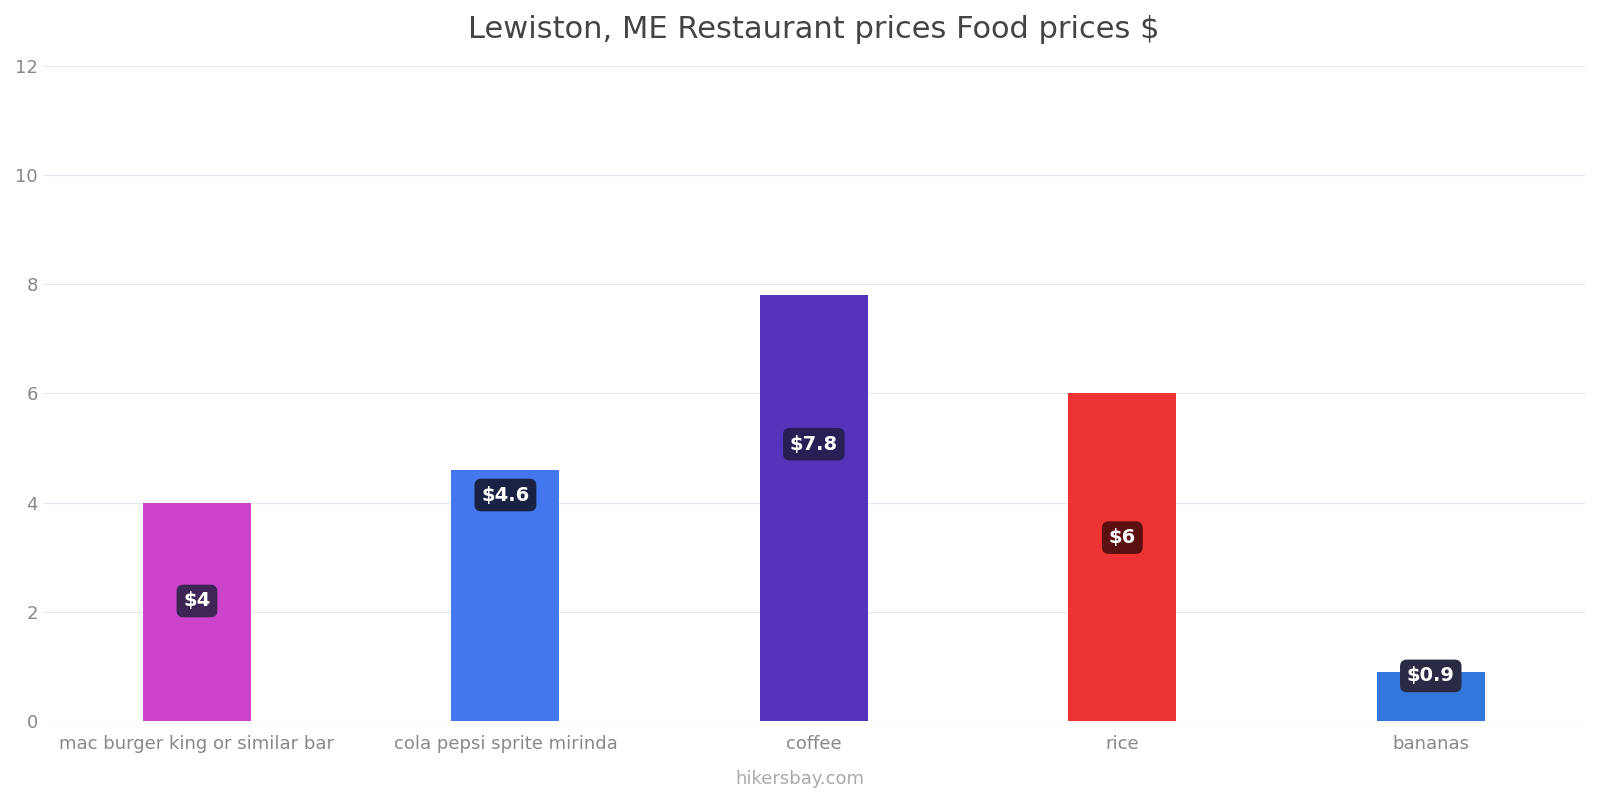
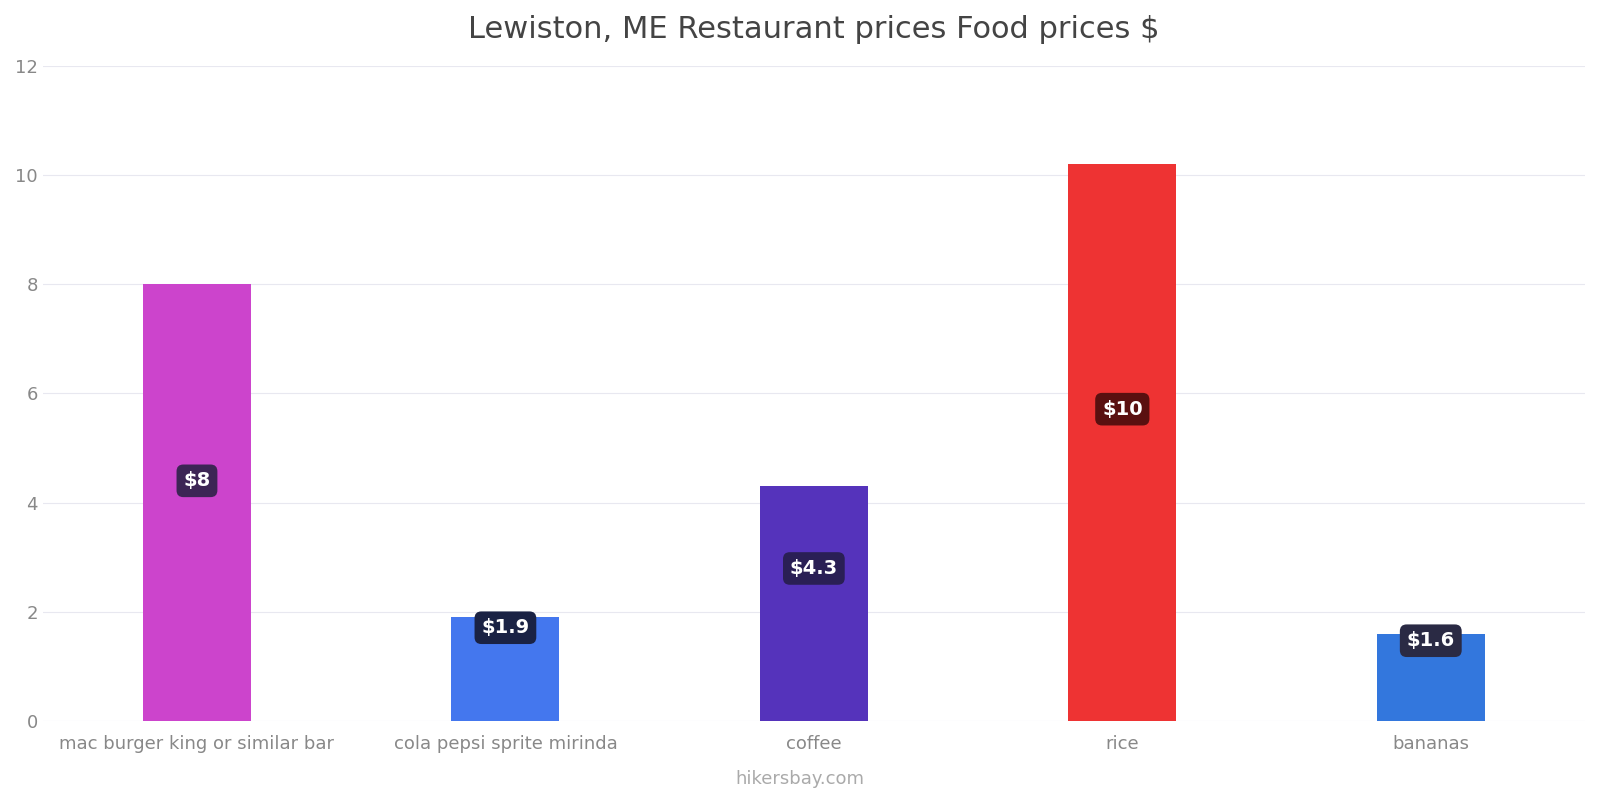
mac burger king or similar bar: $4 -> $8
cola pepsi sprite mirinda: $4.6 -> $1.9
coffee: $7.8 -> $4.3
rice: $6 -> $10
bananas: $0.9 -> $1.6
